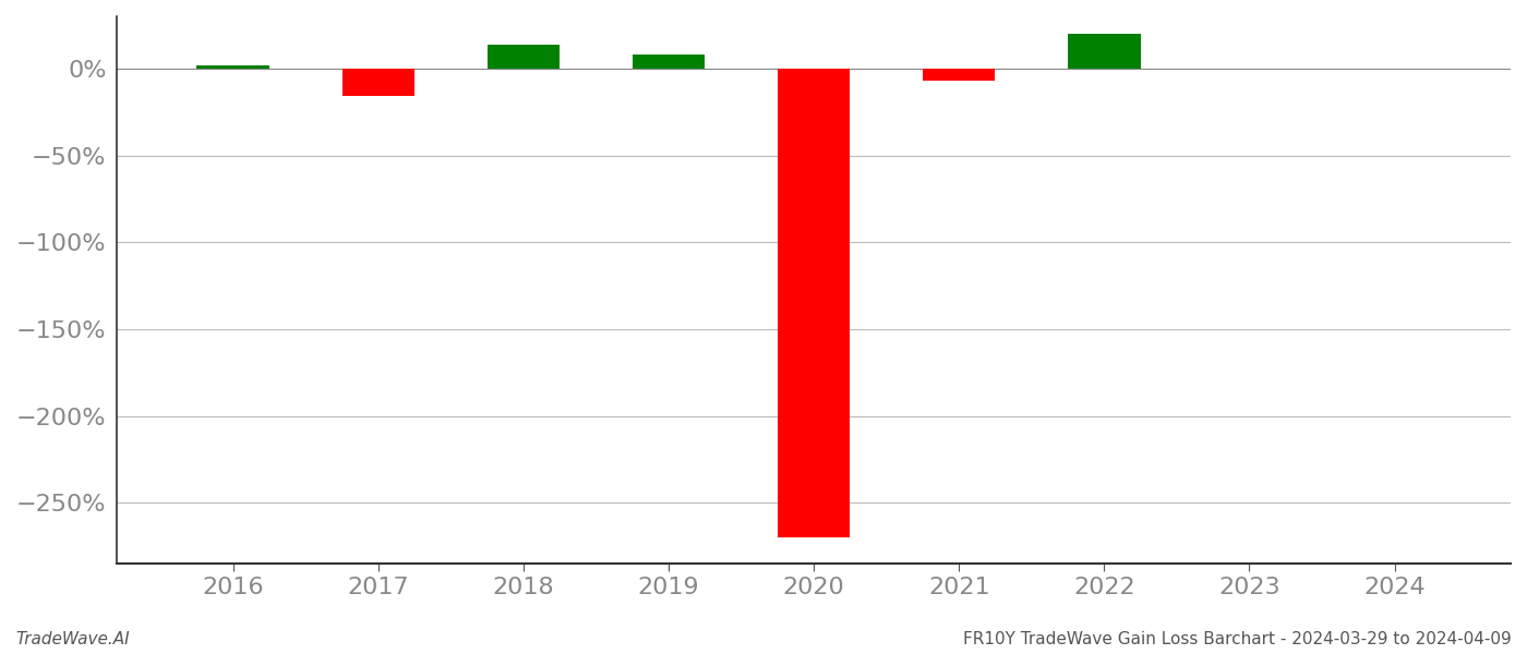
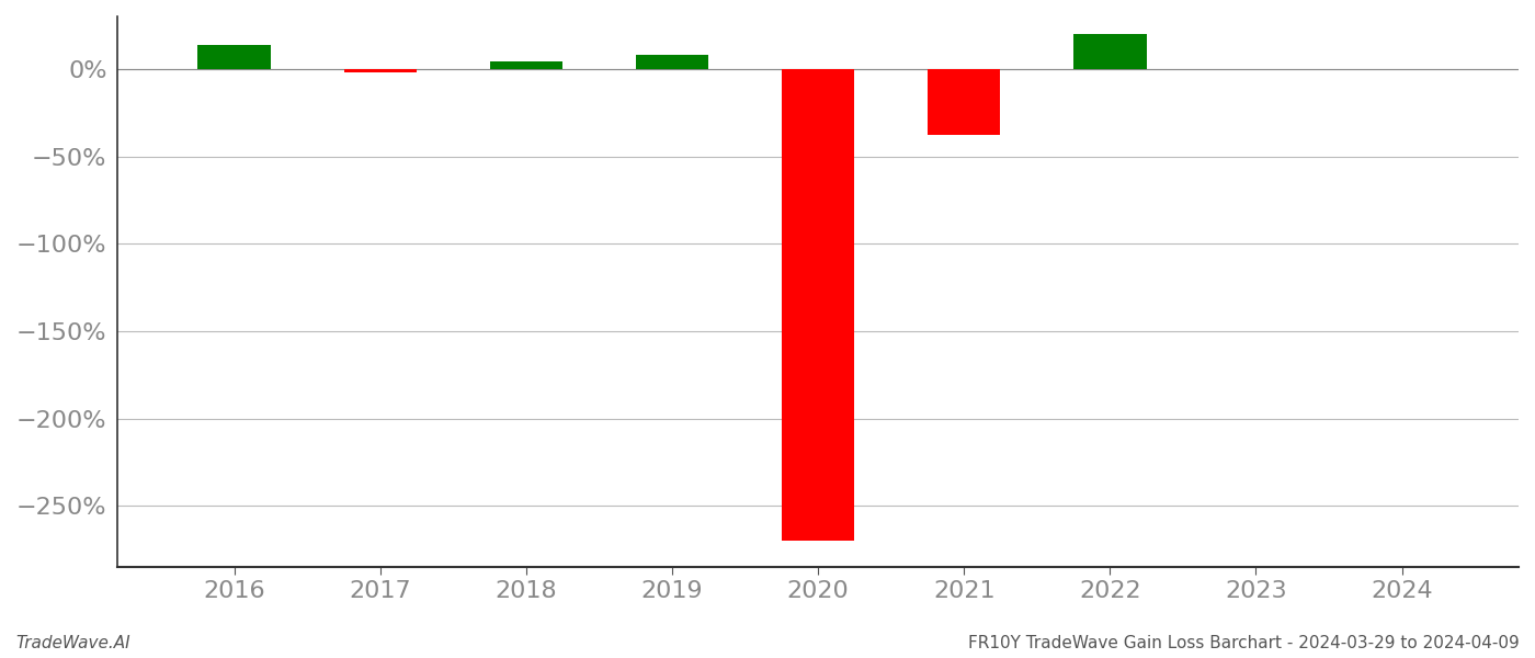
2016: 2% -> 14%
2017: -16% -> -2%
2018: 14% -> 4%
2021: -7% -> -38%
